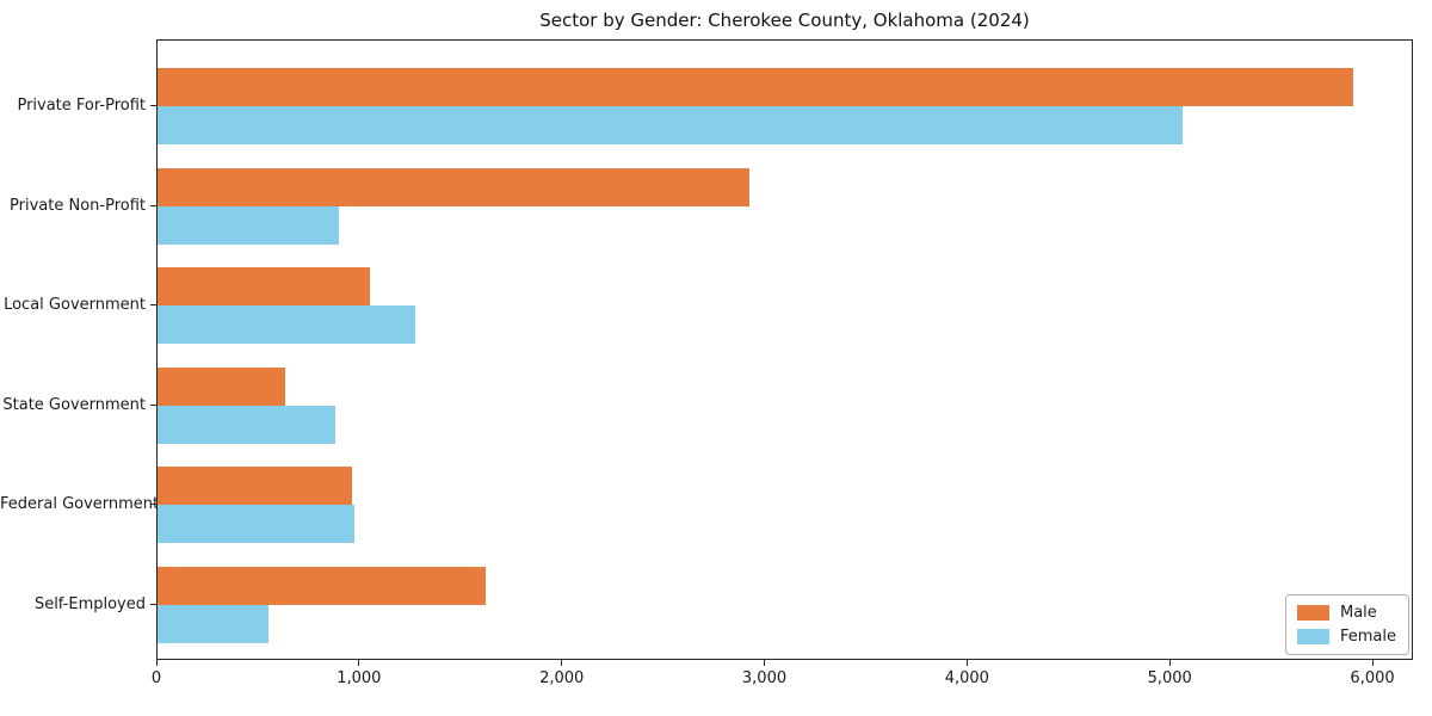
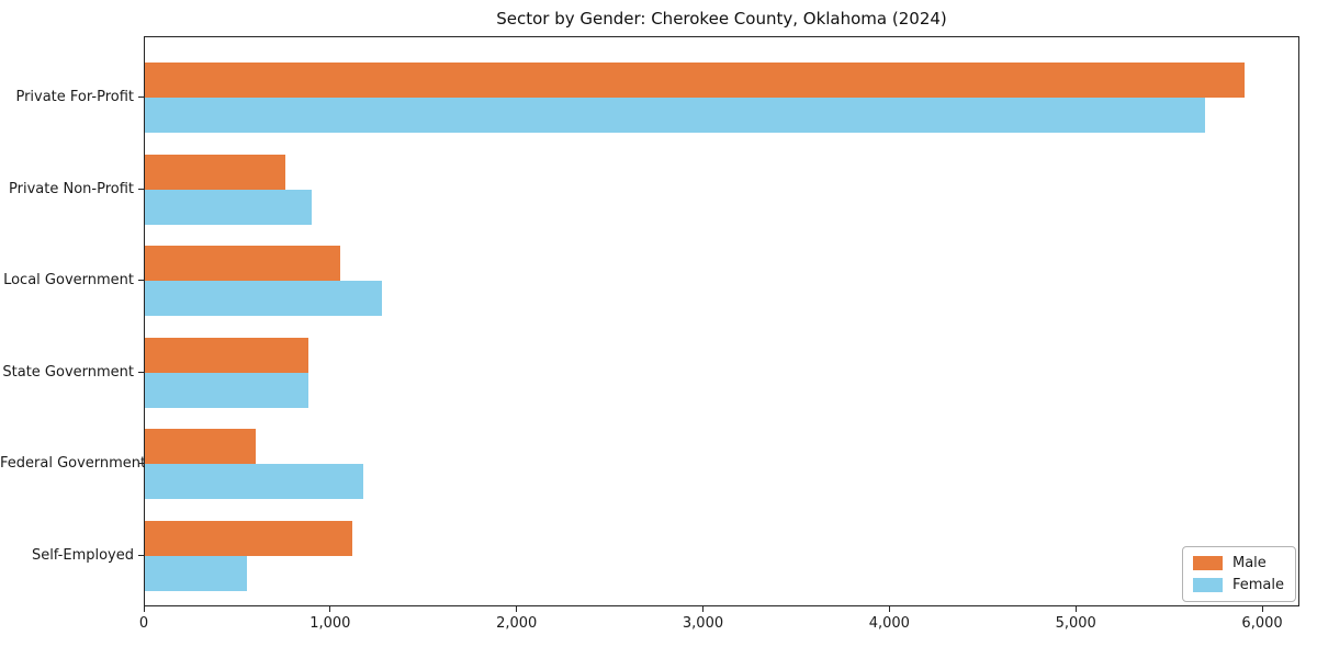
Female/Private For-Profit: 5060 -> 5690
Male/Private Non-Profit: 2920 -> 760
Male/State Government: 630 -> 880
Male/Federal Government: 960 -> 600
Female/Federal Government: 970 -> 1170
Male/Self-Employed: 1620 -> 1110
